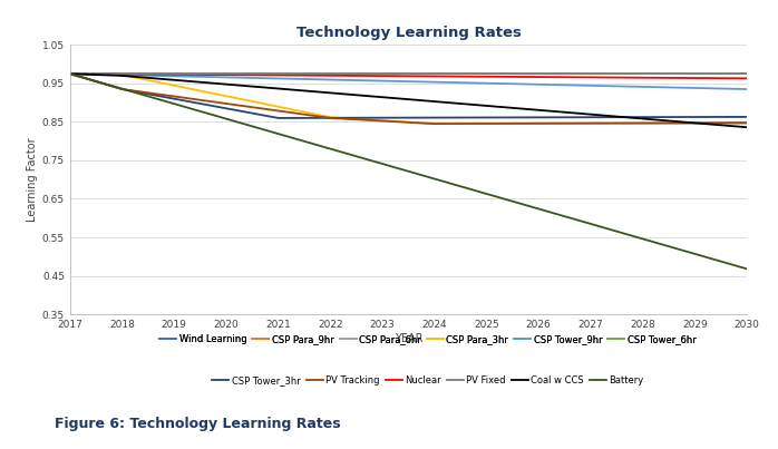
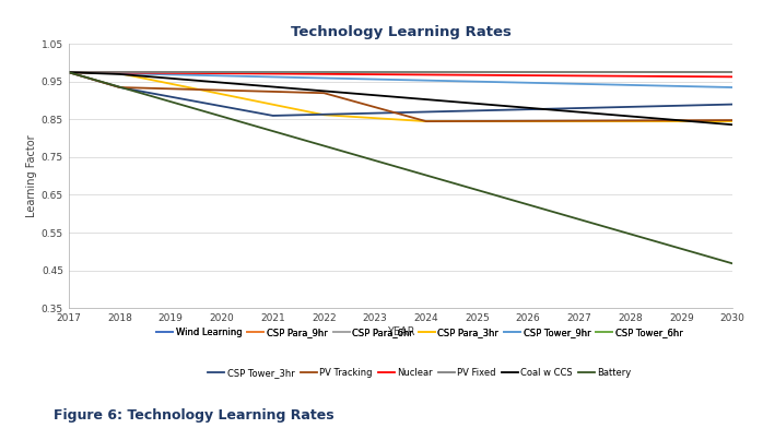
PV Tracking/2022: 0.860 -> 0.920
CSP Tower_3hr/2030: 0.863 -> 0.890
